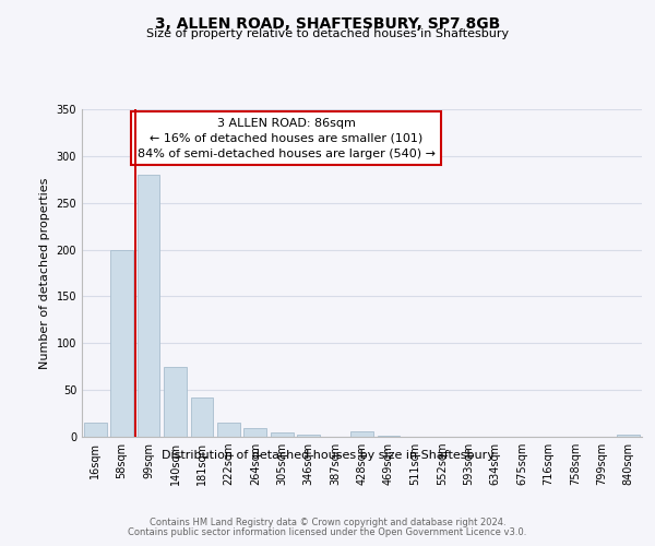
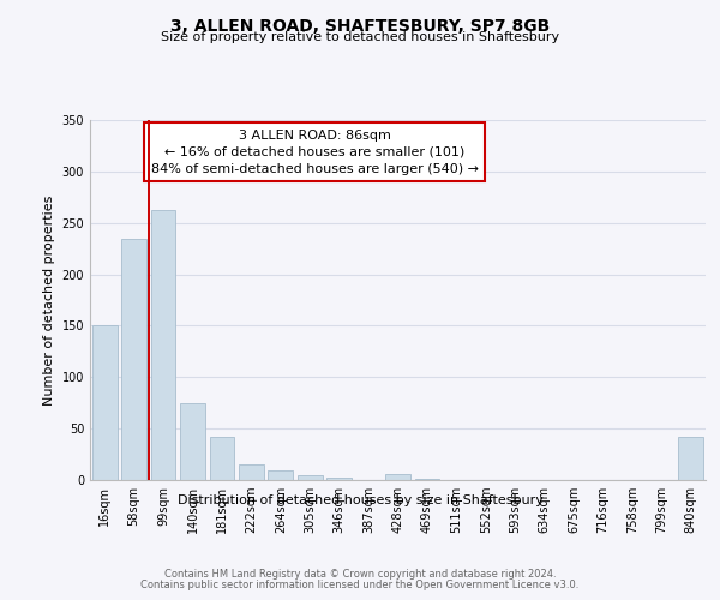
16sqm: 15 -> 150
58sqm: 200 -> 234
99sqm: 280 -> 262
840sqm: 2 -> 42
